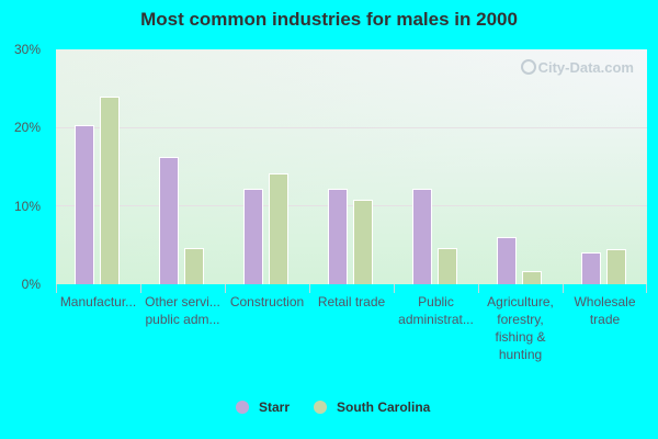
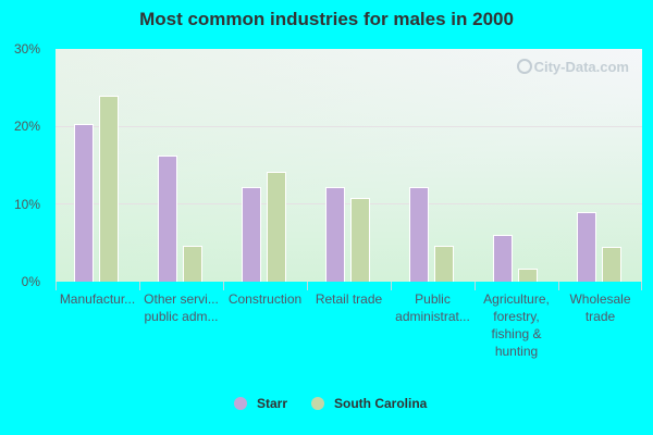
Starr/Wholesale trade: 4% -> 9%
